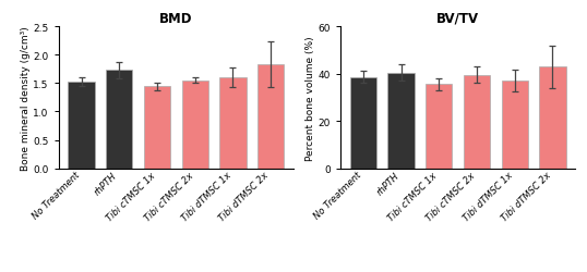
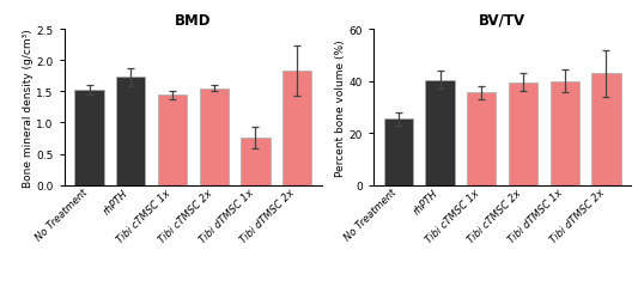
BMD/Tibi dTMSC 1x: 1.60 -> 0.76
BV/TV/No Treatment: 38.5 -> 25.5
BV/TV/Tibi dTMSC 1x: 37.0 -> 40.0
